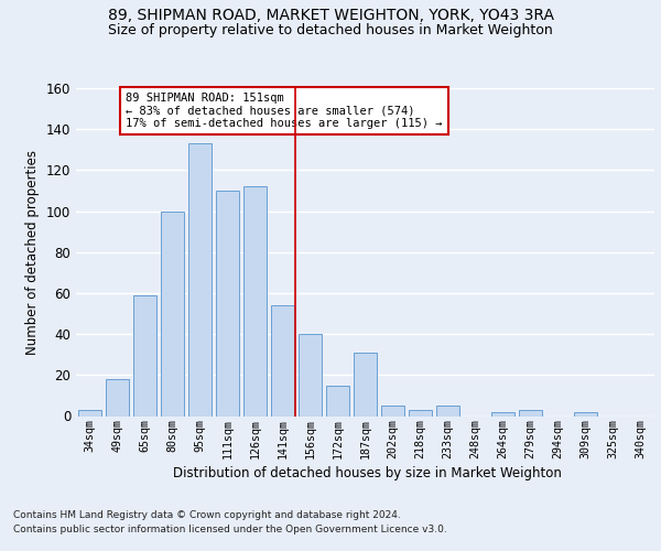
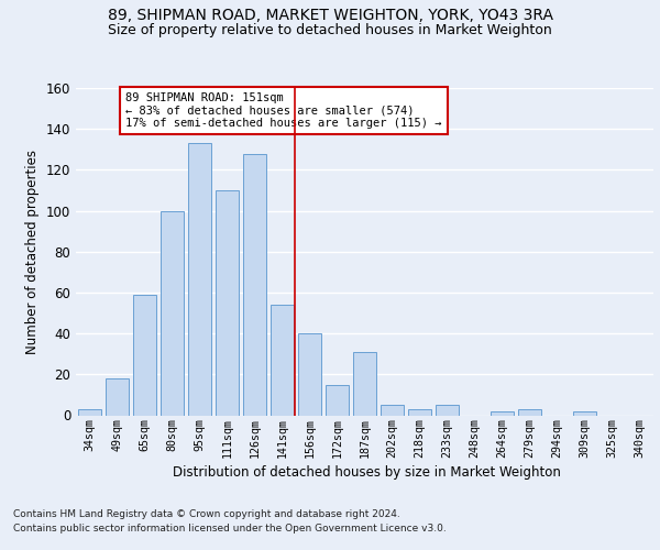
126sqm: 112 -> 128
